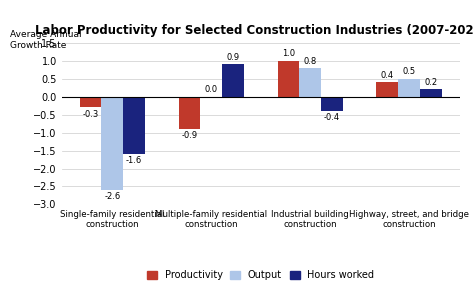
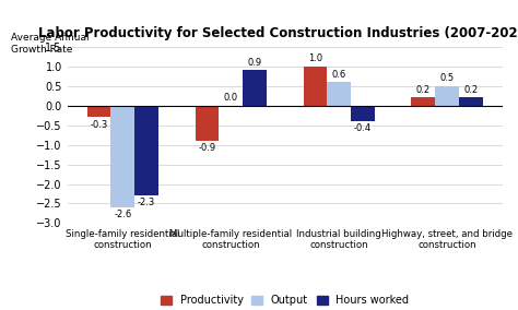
Hours worked/Single-family residential construction: -1.6 -> -2.3
Output/Industrial building construction: 0.8 -> 0.6
Productivity/Highway, street, and bridge construction: 0.4 -> 0.2
